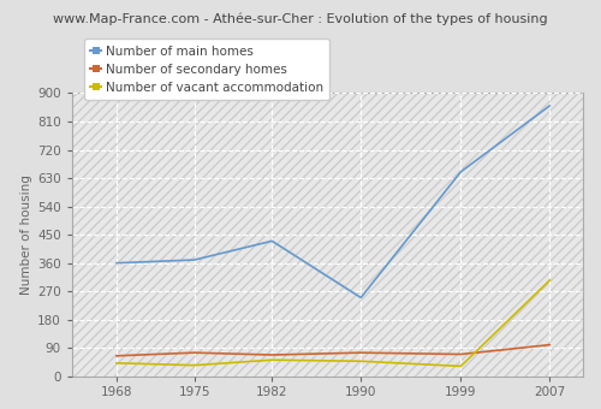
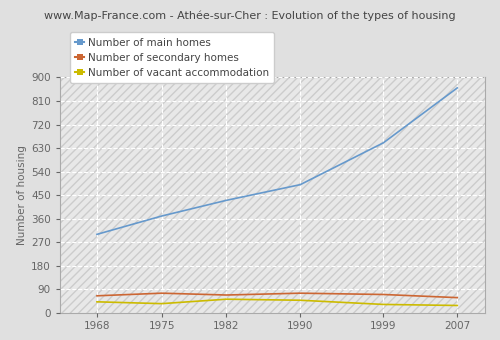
Number of main homes/1968: 360 -> 300
Number of main homes/1990: 250 -> 490
Number of secondary homes/2007: 100 -> 58
Number of vacant accommodation/2007: 305 -> 28
